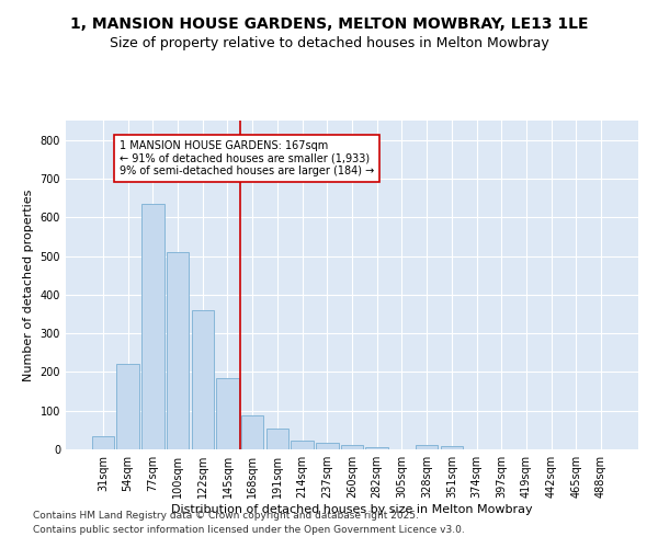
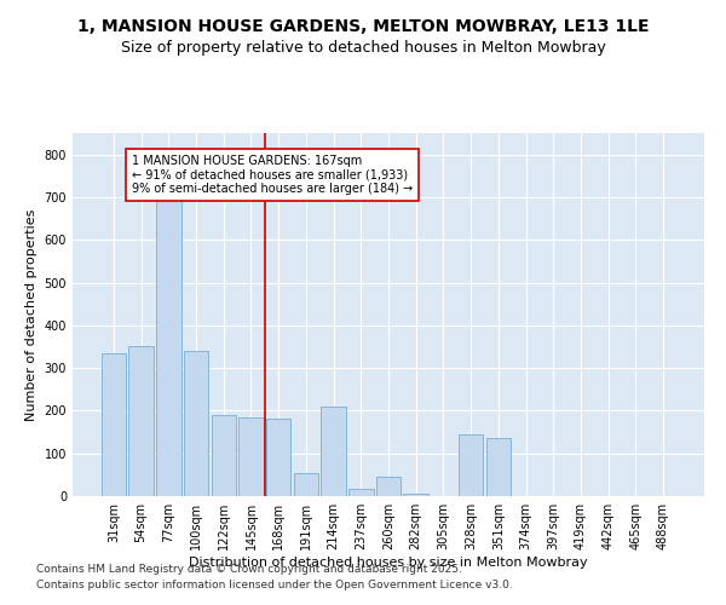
31sqm: 35 -> 335
54sqm: 220 -> 350
77sqm: 635 -> 695
100sqm: 510 -> 340
122sqm: 360 -> 190
168sqm: 88 -> 180
214sqm: 22 -> 210
260sqm: 12 -> 45
328sqm: 10 -> 145
351sqm: 8 -> 135
